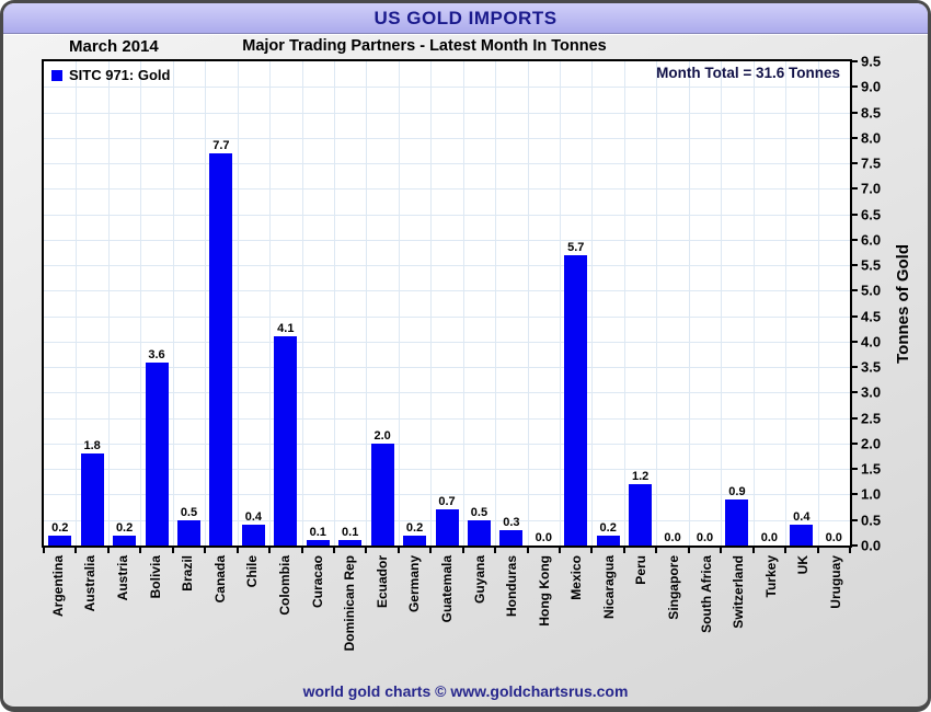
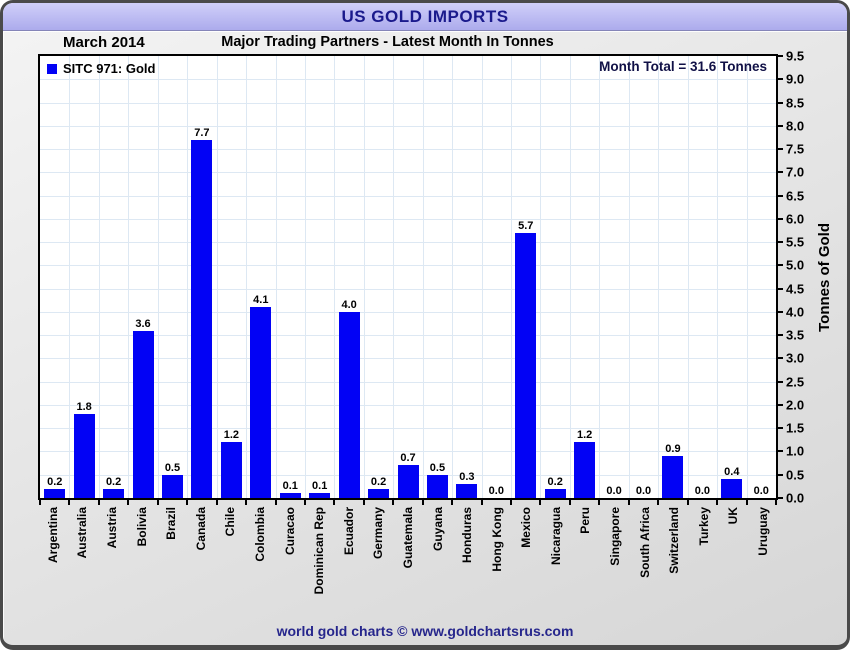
Chile: 0.4 -> 1.2
Ecuador: 2.0 -> 4.0
